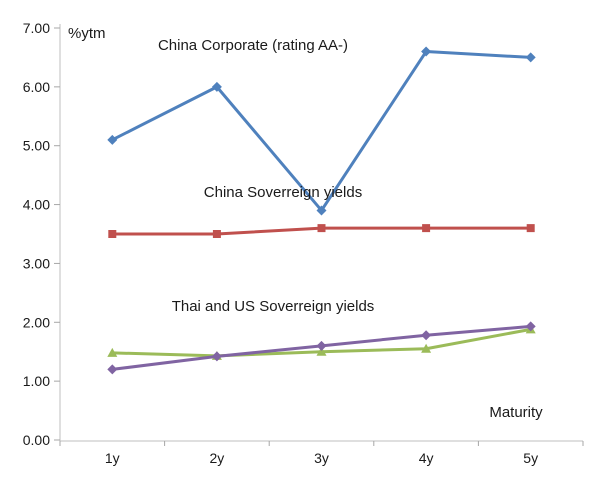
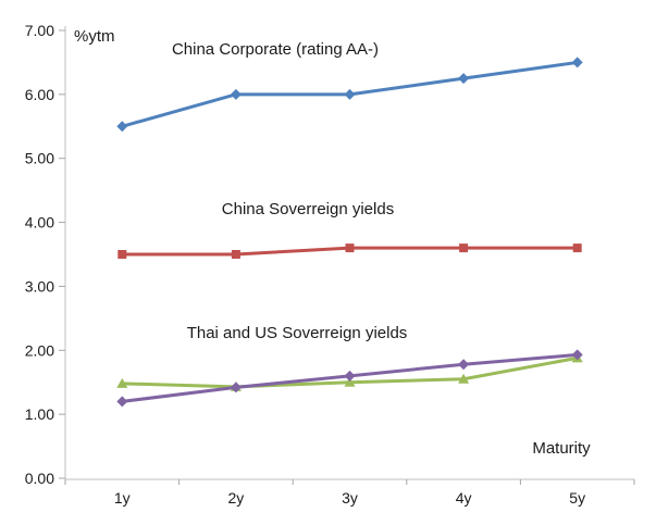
China Corporate (rating AA-)/1y: 5.1 -> 5.5
China Corporate (rating AA-)/3y: 3.9 -> 6.0
China Corporate (rating AA-)/4y: 6.6 -> 6.2
